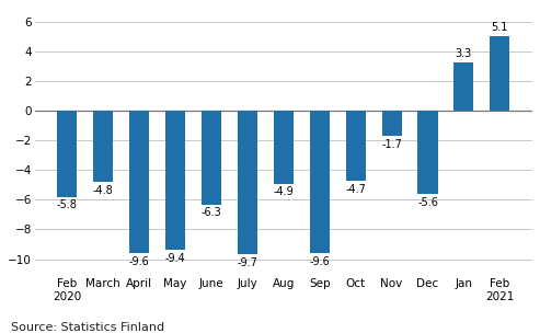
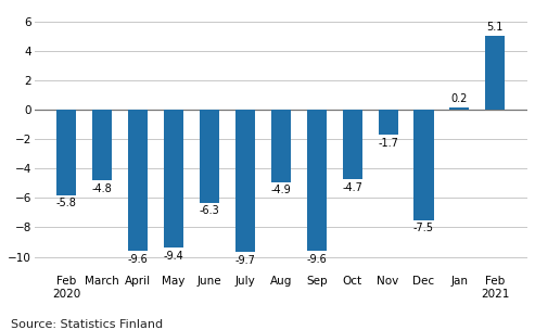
Dec: -5.6 -> -7.5
Jan: 3.3 -> 0.2
